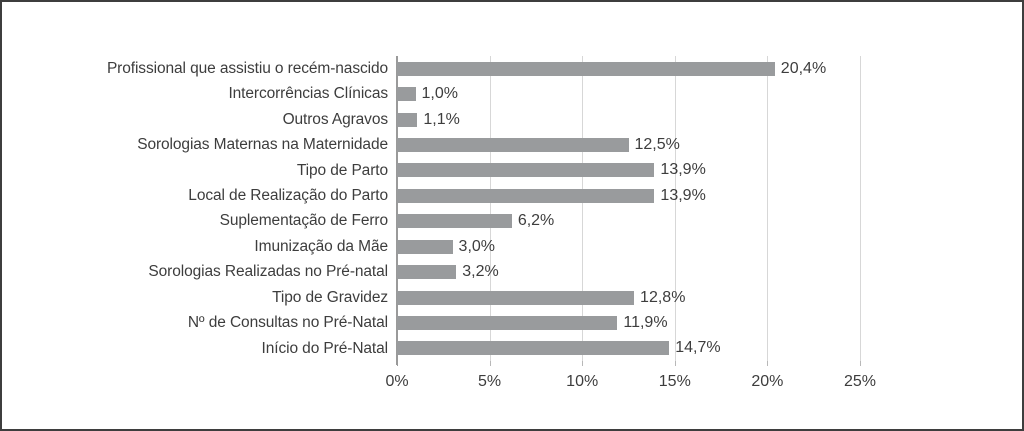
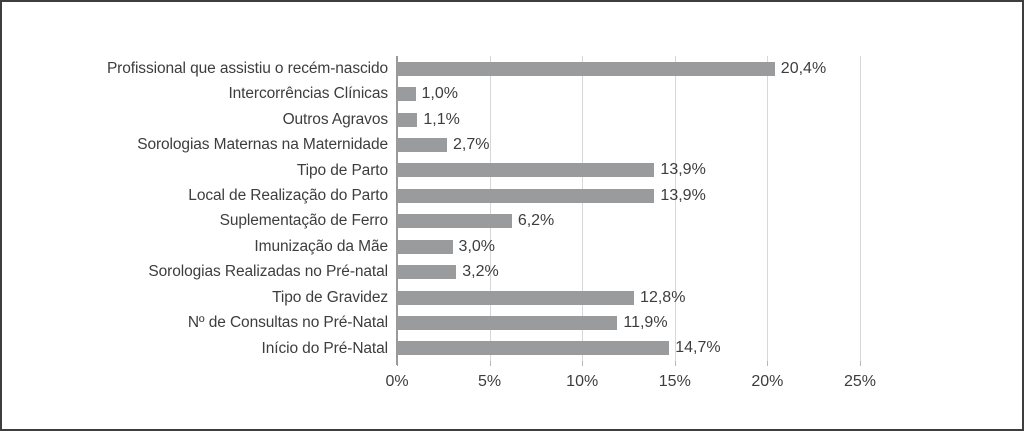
Sorologias Maternas na Maternidade: 12,5% -> 2,7%
